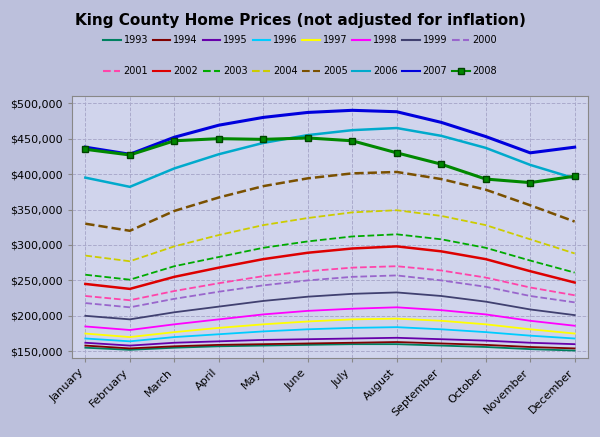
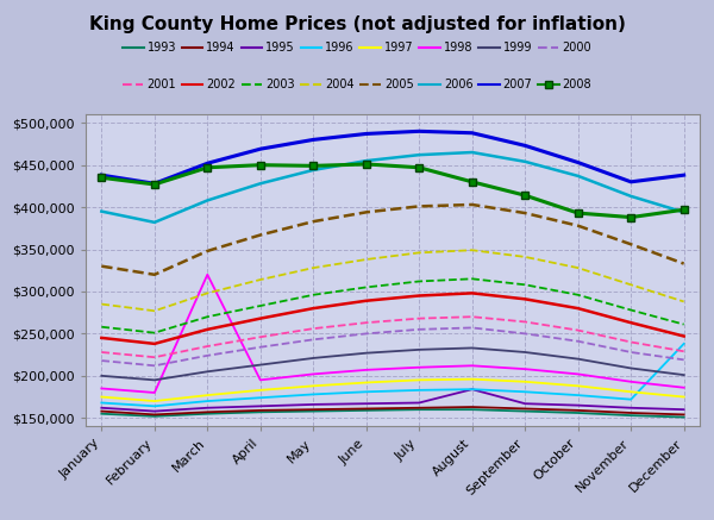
1998/March: $188,000 -> $320,000
1995/August: $169,000 -> $184,000
1996/December: $168,000 -> $238,000
